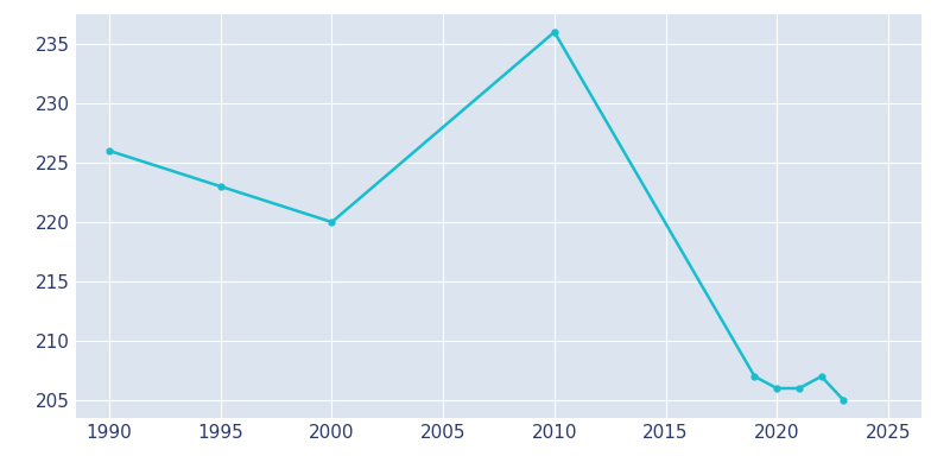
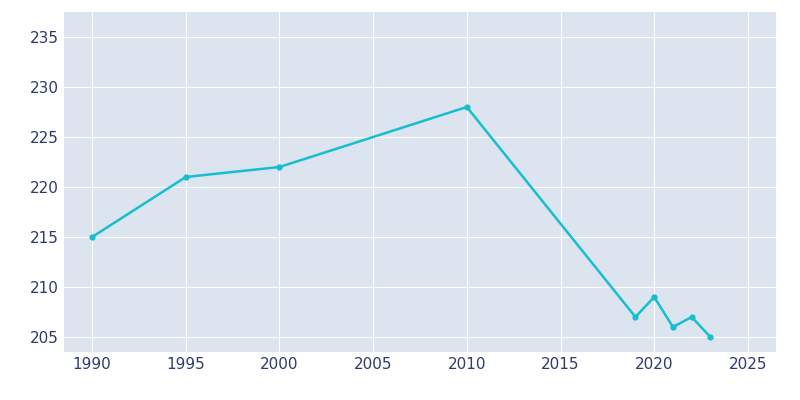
1990: 226 -> 215
1995: 223 -> 221
2000: 220 -> 222
2010: 236 -> 228
2020: 206 -> 209
